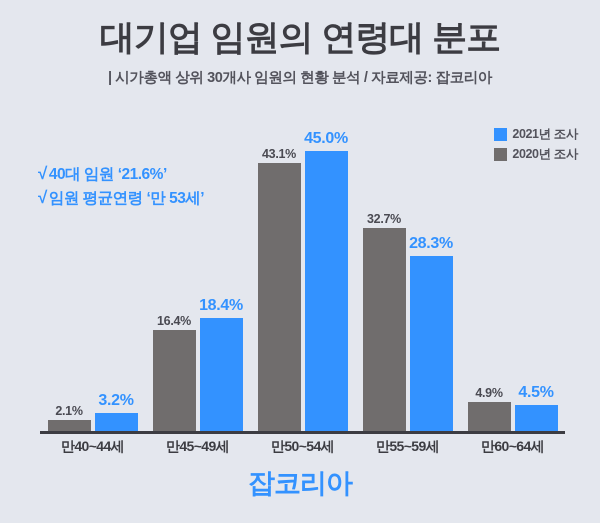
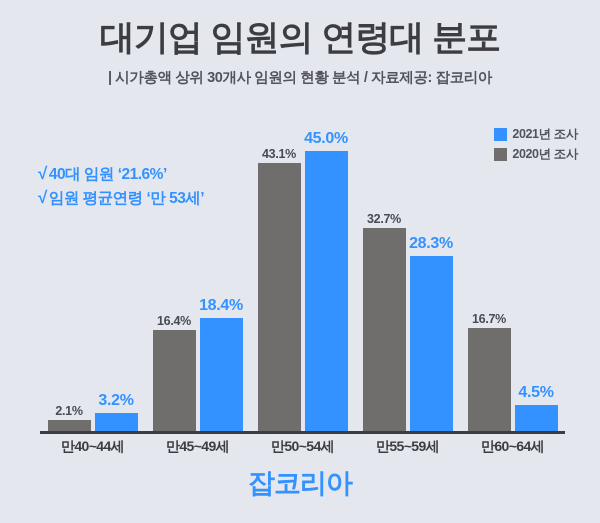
2020년 조사/만60~64세: 4.9% -> 16.7%
